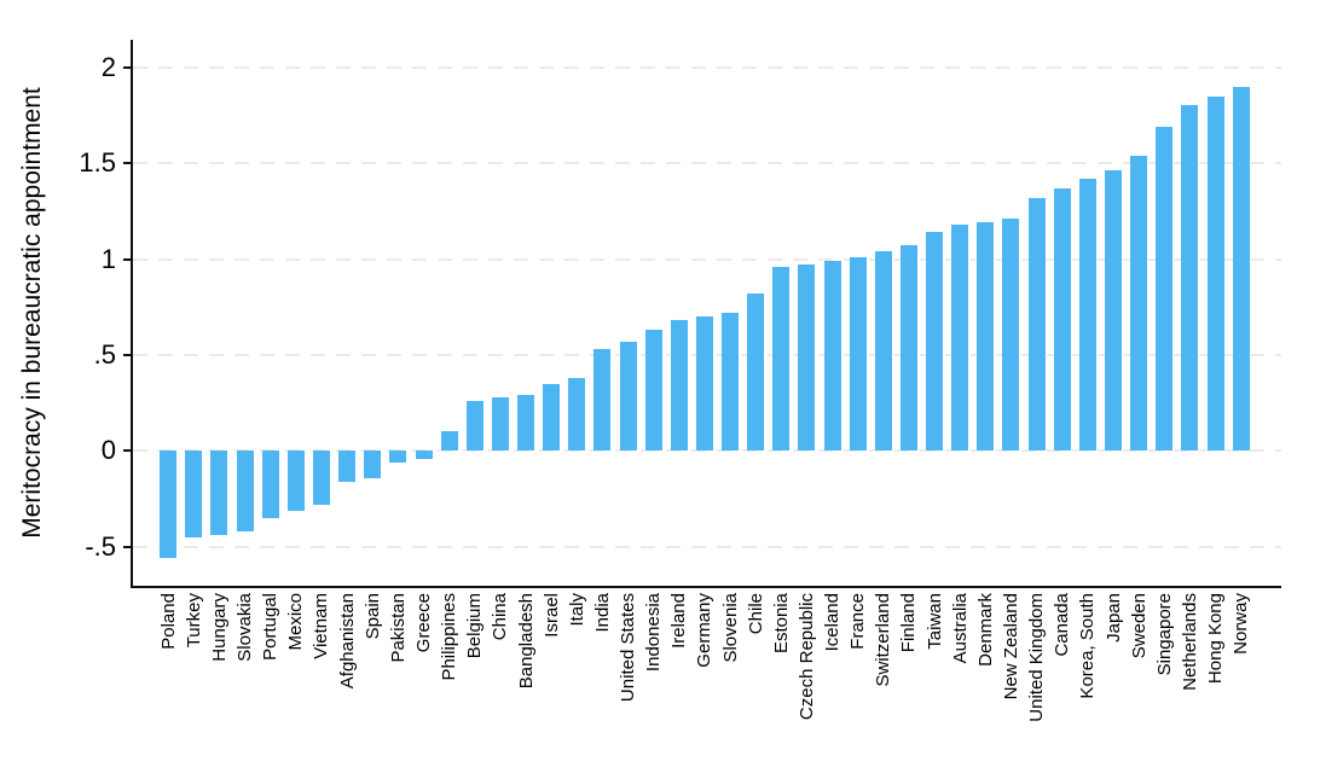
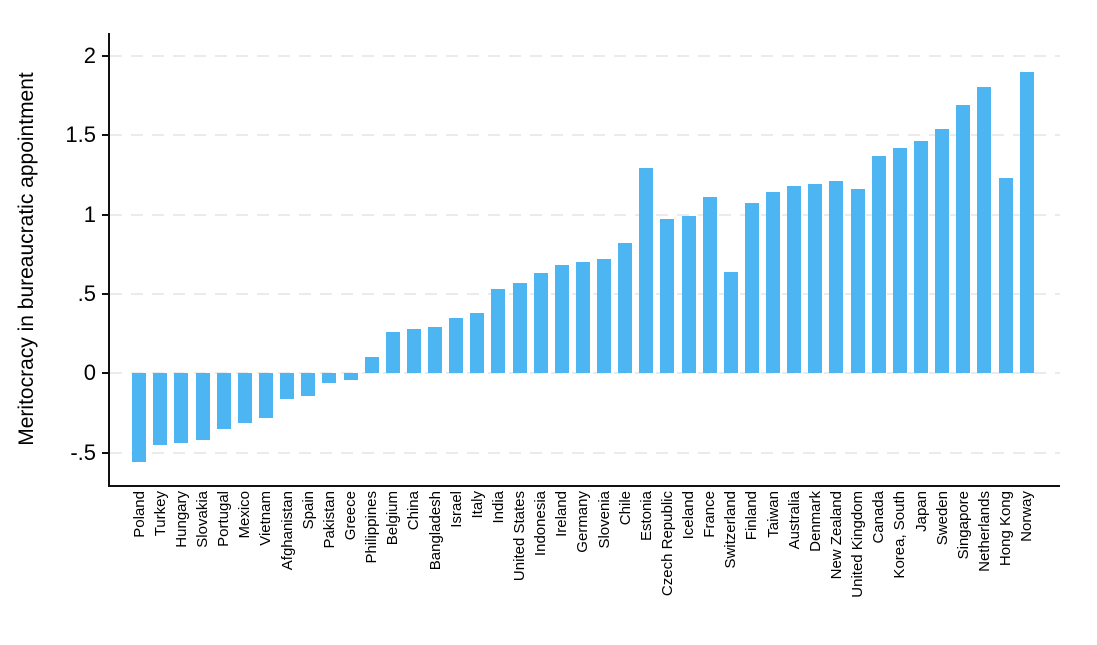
Estonia: 0.96 -> 1.29
France: 1.01 -> 1.11
Switzerland: 1.04 -> 0.64
United Kingdom: 1.32 -> 1.16
Hong Kong: 1.85 -> 1.23
